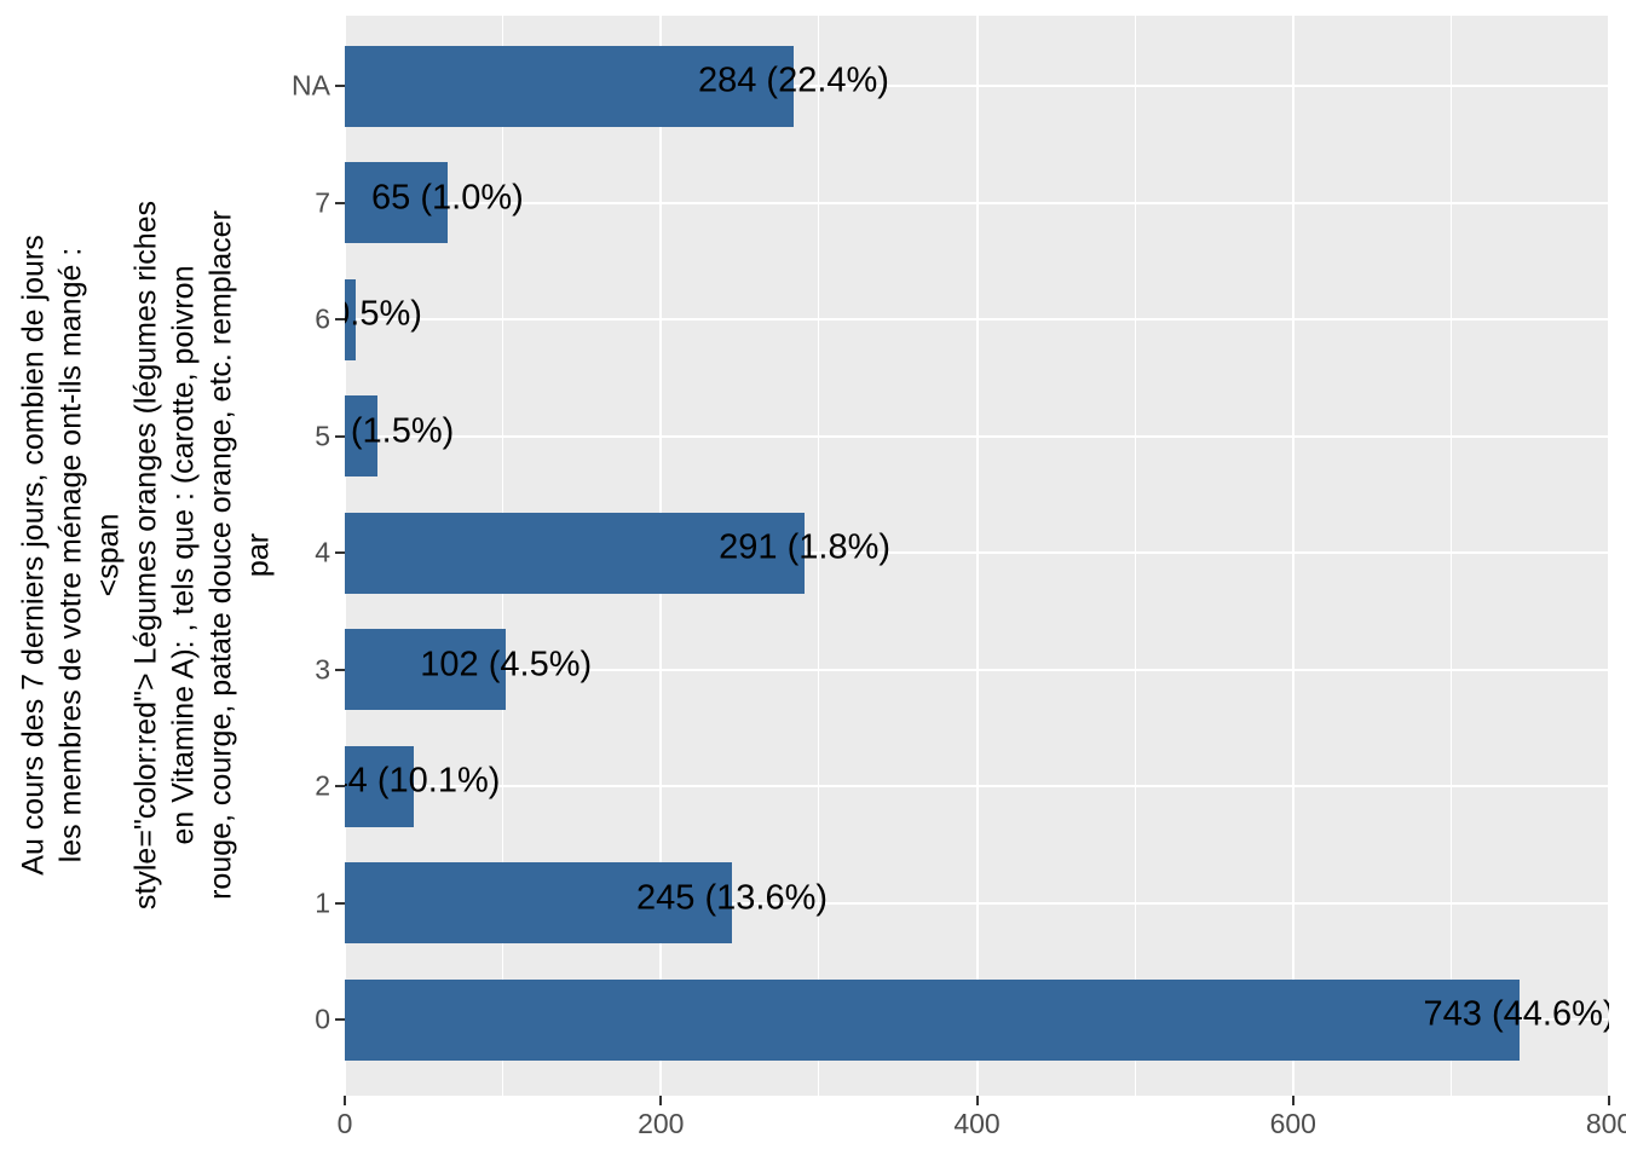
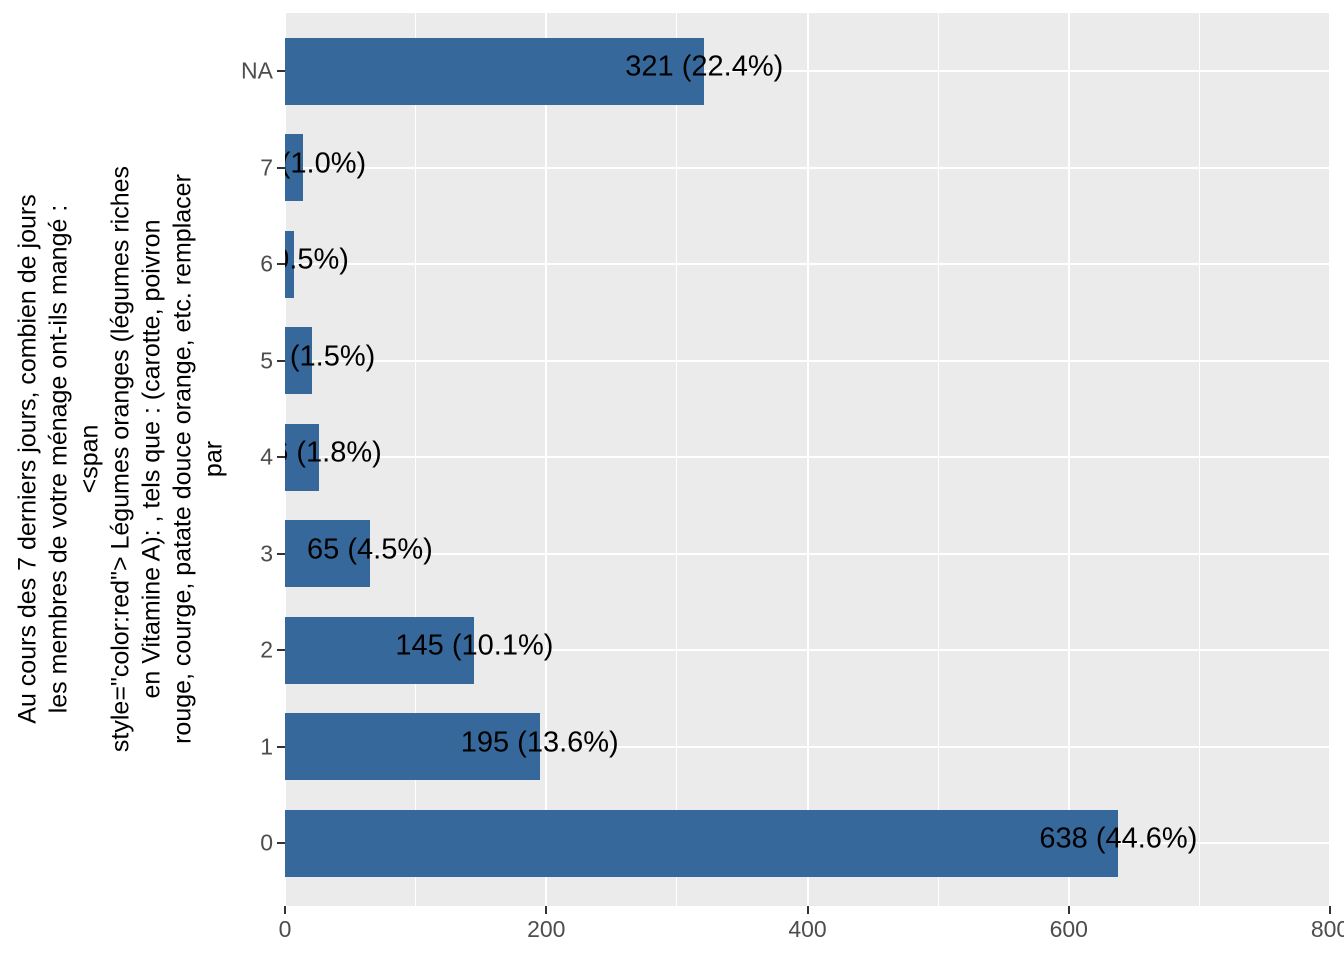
NA: 284 -> 321
7: 65 -> 14
4: 291 -> 26
3: 102 -> 65
2: 44 -> 145
1: 245 -> 195
0: 743 -> 638
